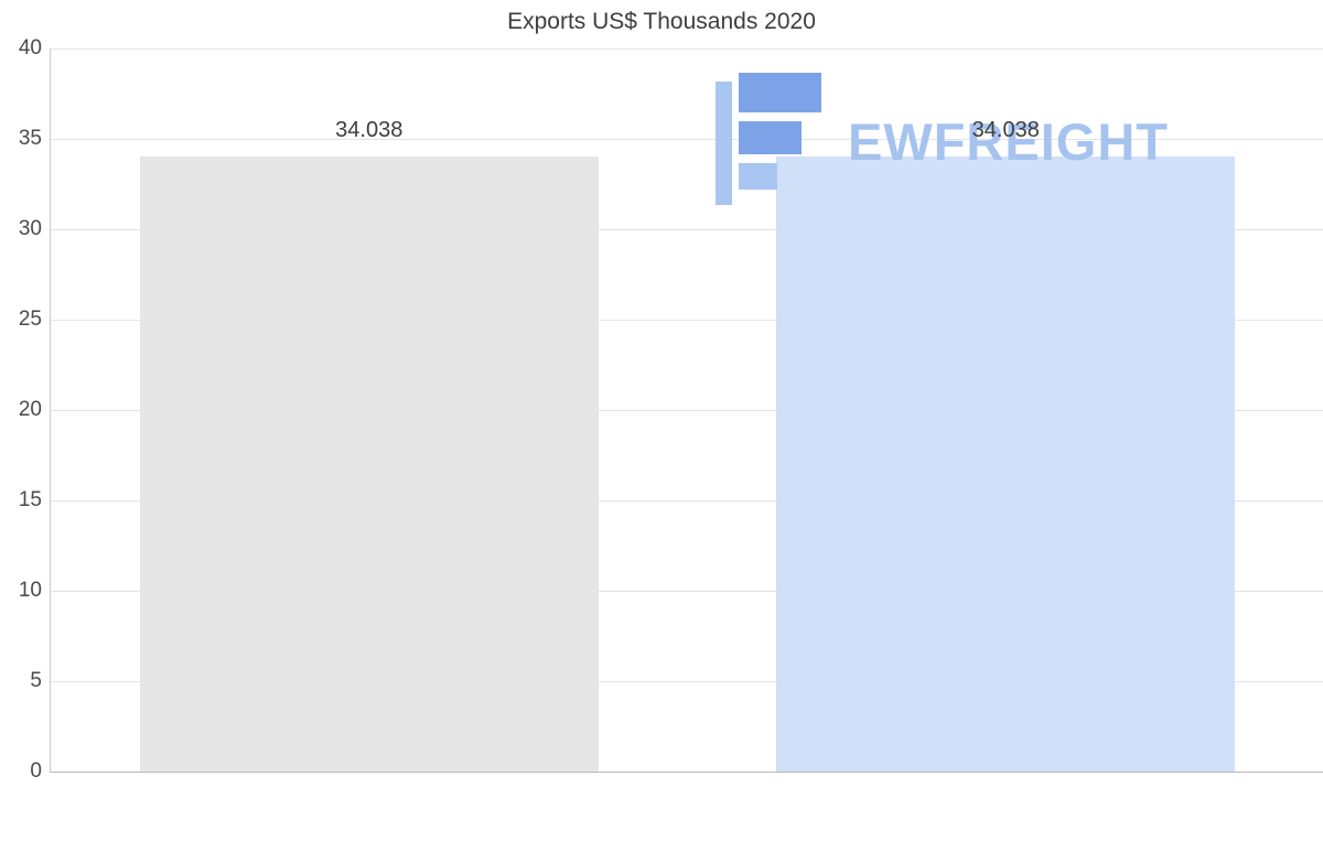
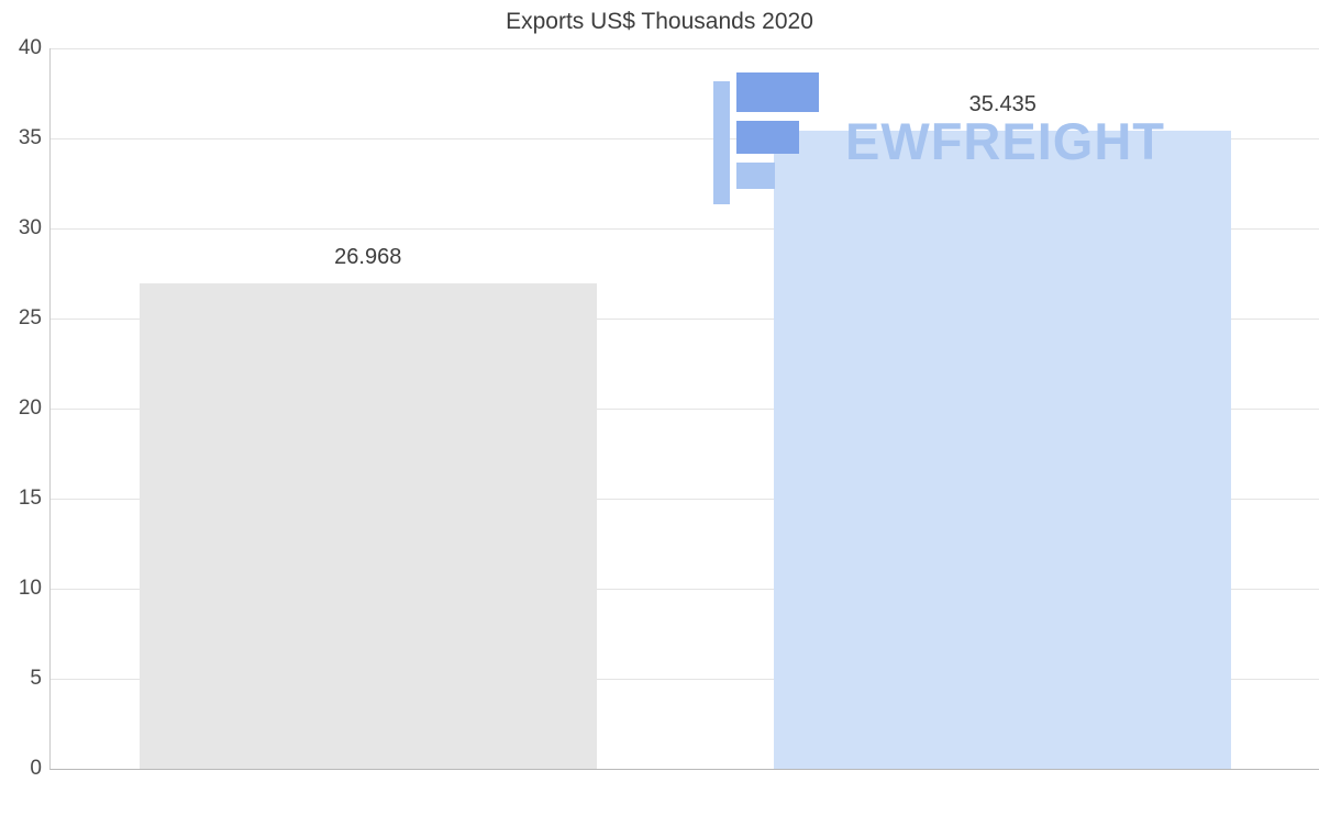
Intermediate goods: 34.038 -> 26.968
Wood: 34.038 -> 35.435
